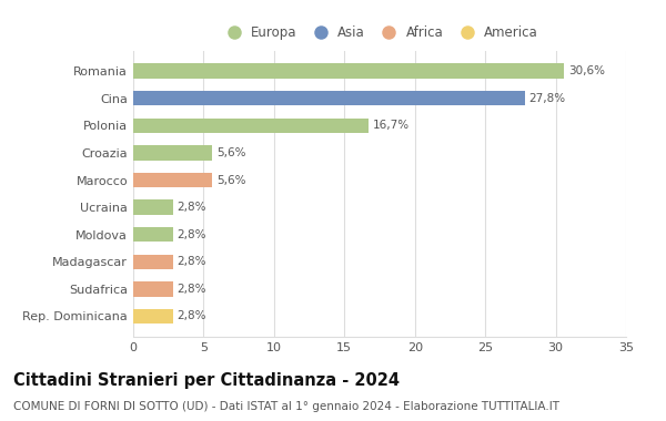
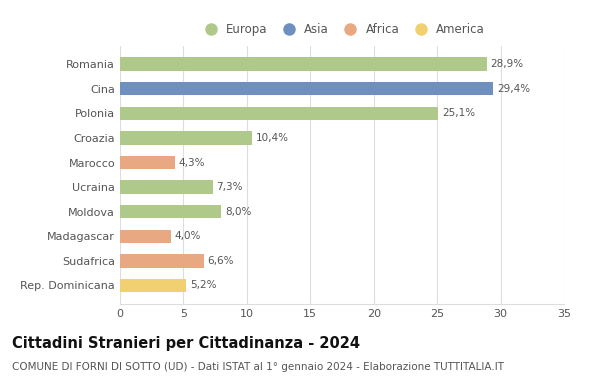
Romania: 30,6% -> 28,9%
Cina: 27,8% -> 29,4%
Polonia: 16,7% -> 25,1%
Croazia: 5,6% -> 10,4%
Marocco: 5,6% -> 4,3%
Ucraina: 2,8% -> 7,3%
Moldova: 2,8% -> 8,0%
Madagascar: 2,8% -> 4,0%
Sudafrica: 2,8% -> 6,6%
Rep. Dominicana: 2,8% -> 5,2%
